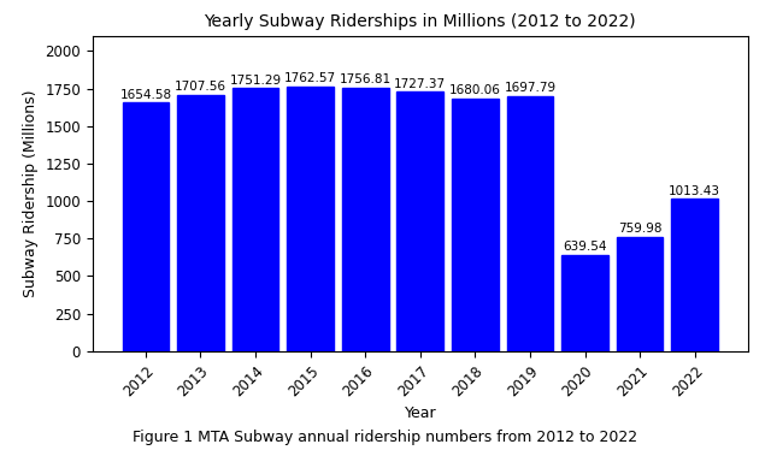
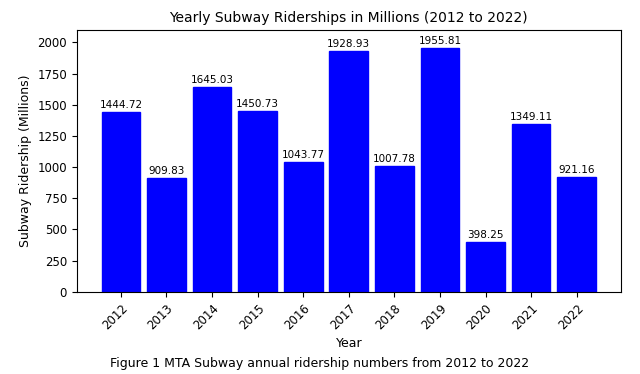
2012: 1654.58 -> 1444.72
2013: 1707.56 -> 909.83
2014: 1751.29 -> 1645.03
2015: 1762.57 -> 1450.73
2016: 1756.81 -> 1043.77
2017: 1727.37 -> 1928.93
2018: 1680.06 -> 1007.78
2019: 1697.79 -> 1955.81
2020: 639.54 -> 398.25
2021: 759.98 -> 1349.11
2022: 1013.43 -> 921.16
